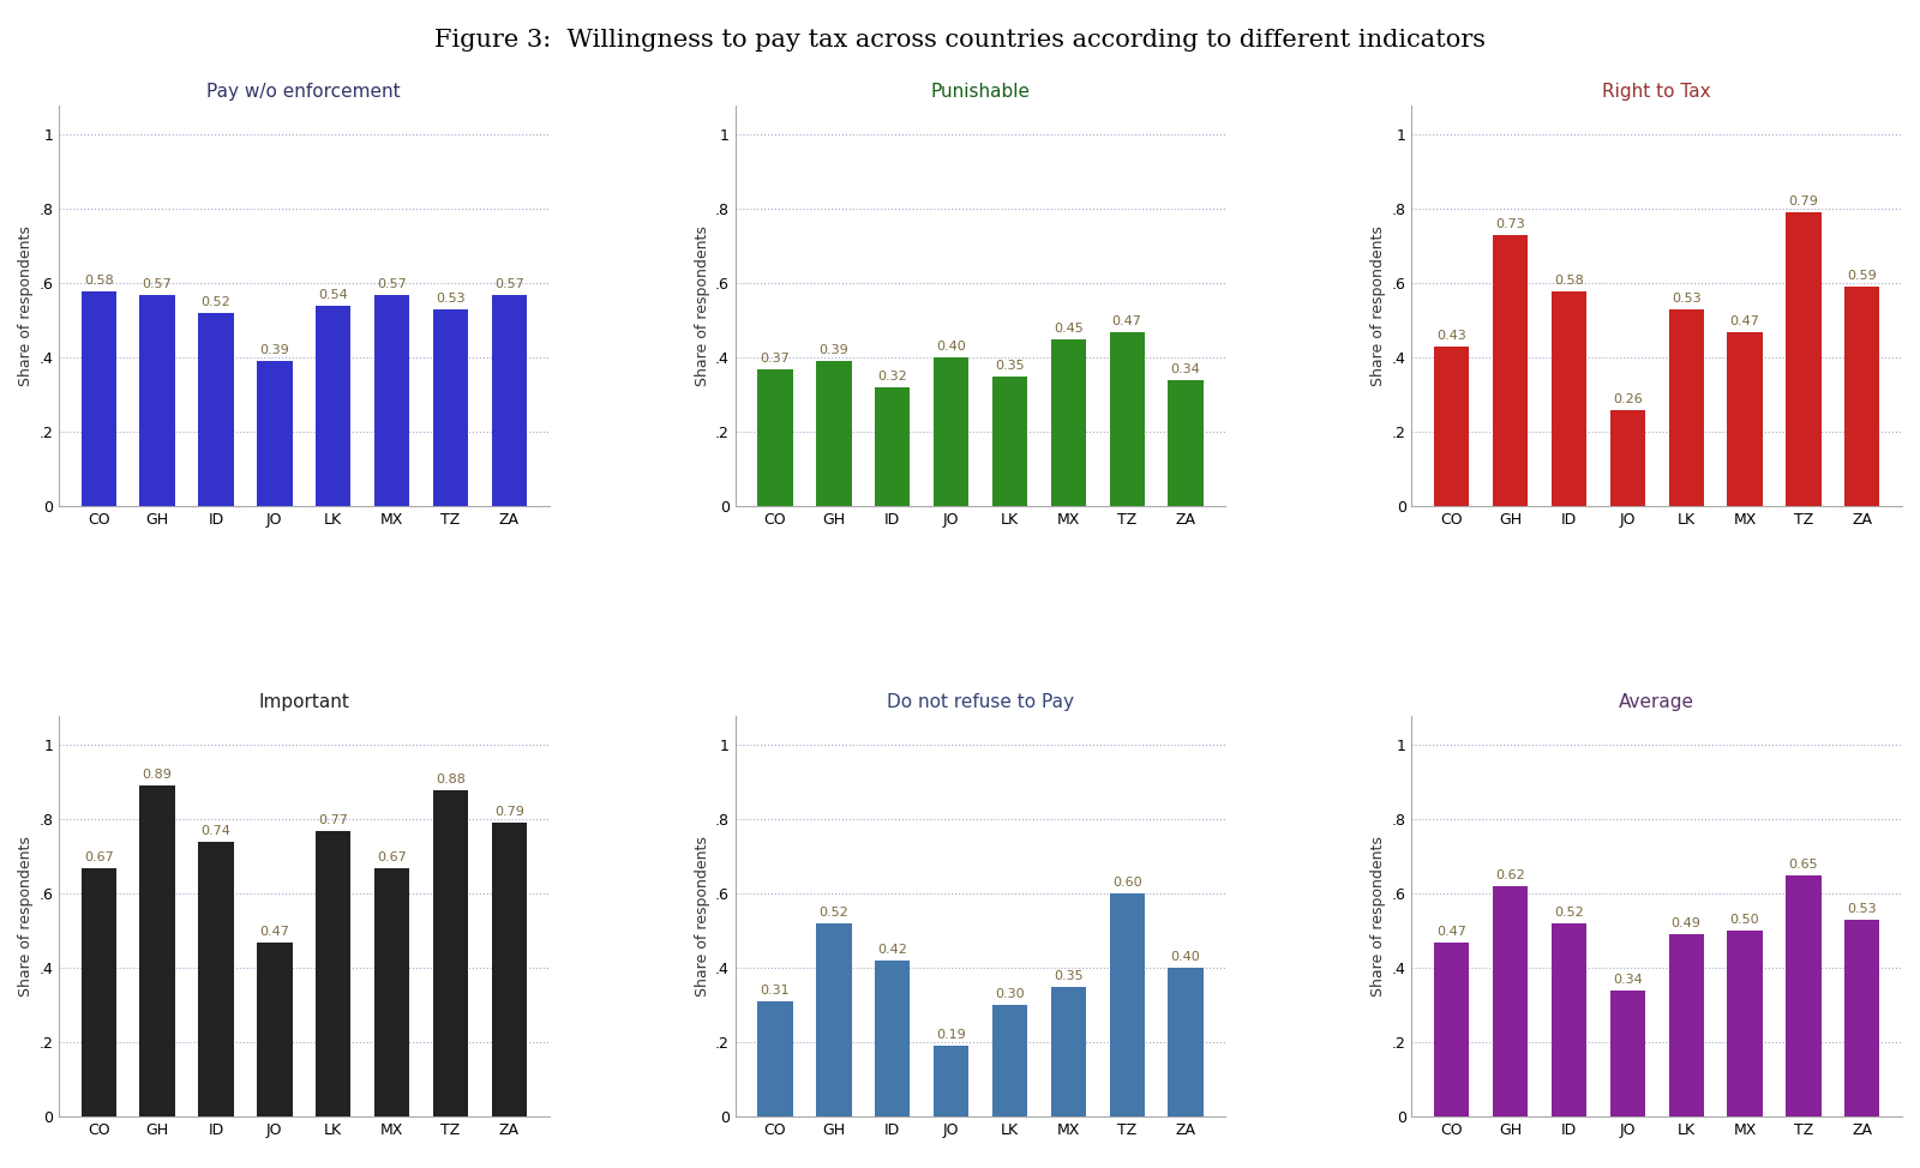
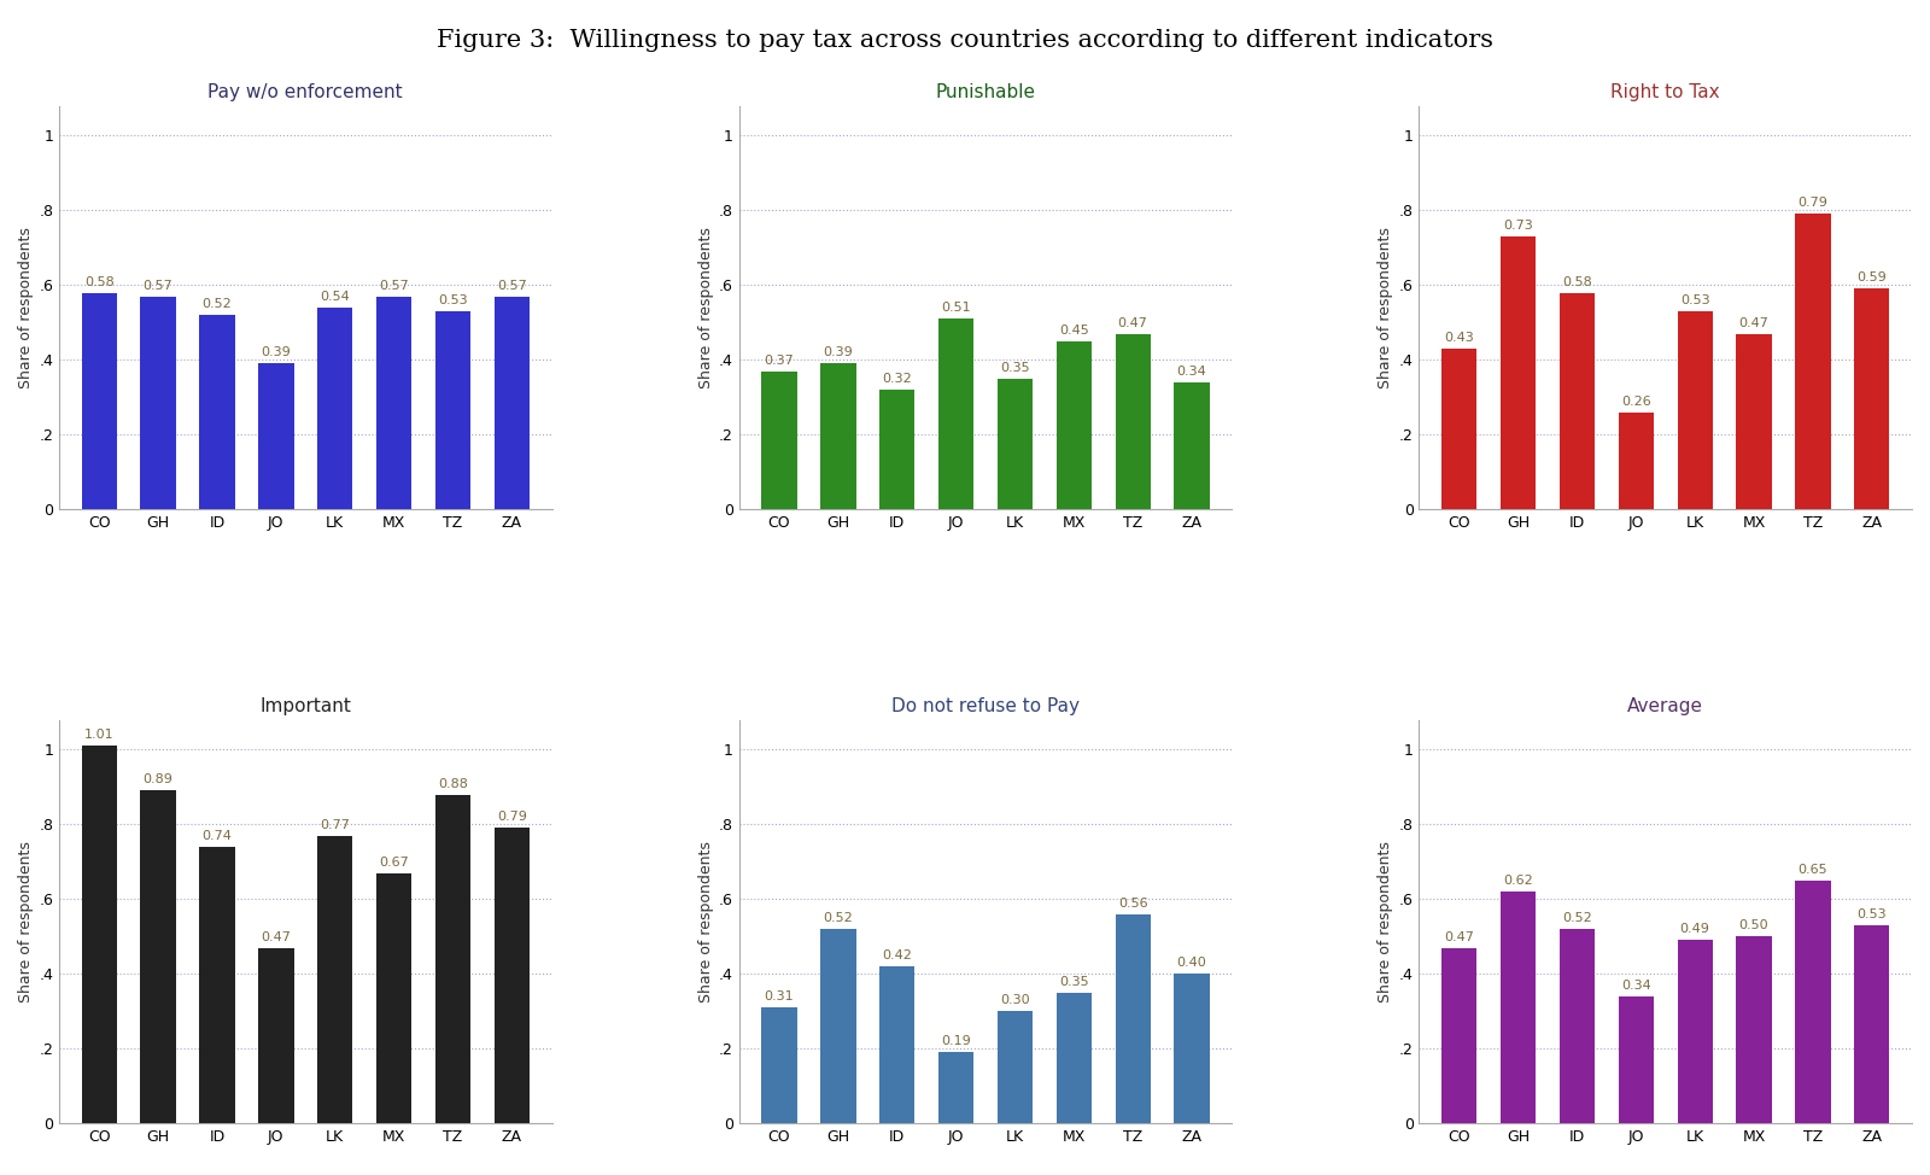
Punishable/JO: 0.40 -> 0.51
Important/CO: 0.67 -> 1.01
Do not refuse to Pay/TZ: 0.60 -> 0.56
